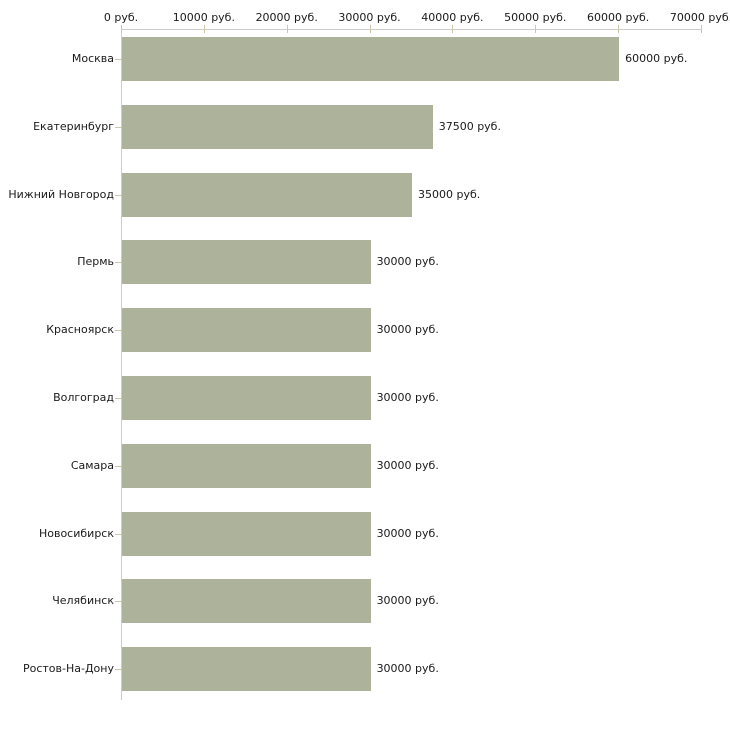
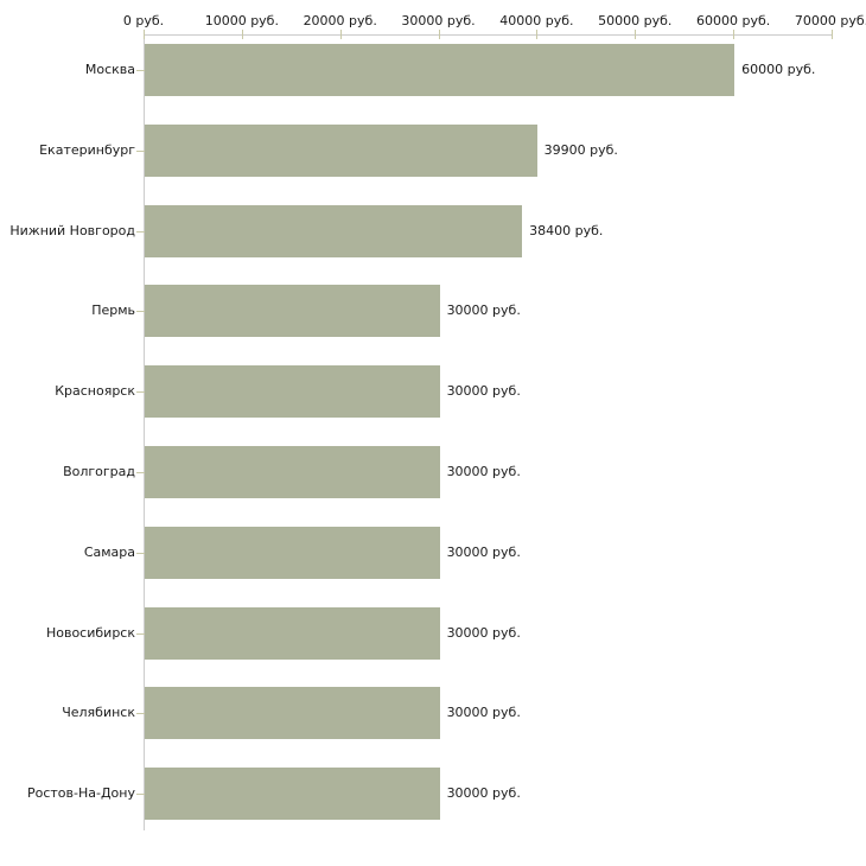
Екатеринбург: 37500 -> 39900
Нижний Новгород: 35000 -> 38400
